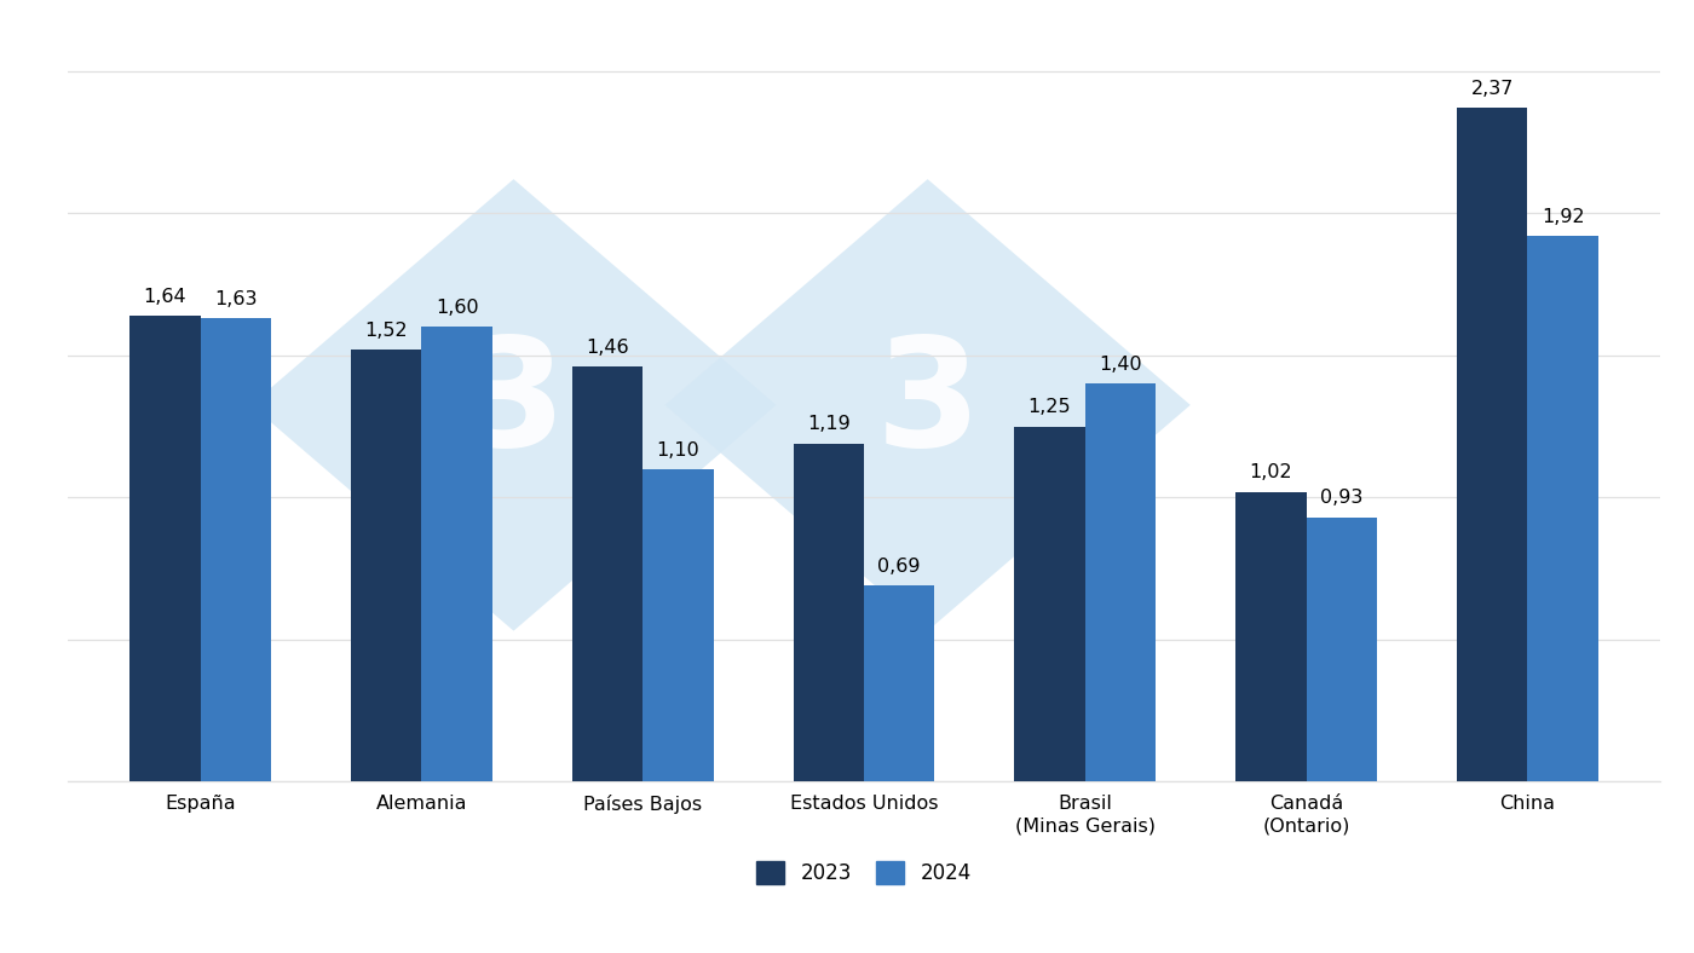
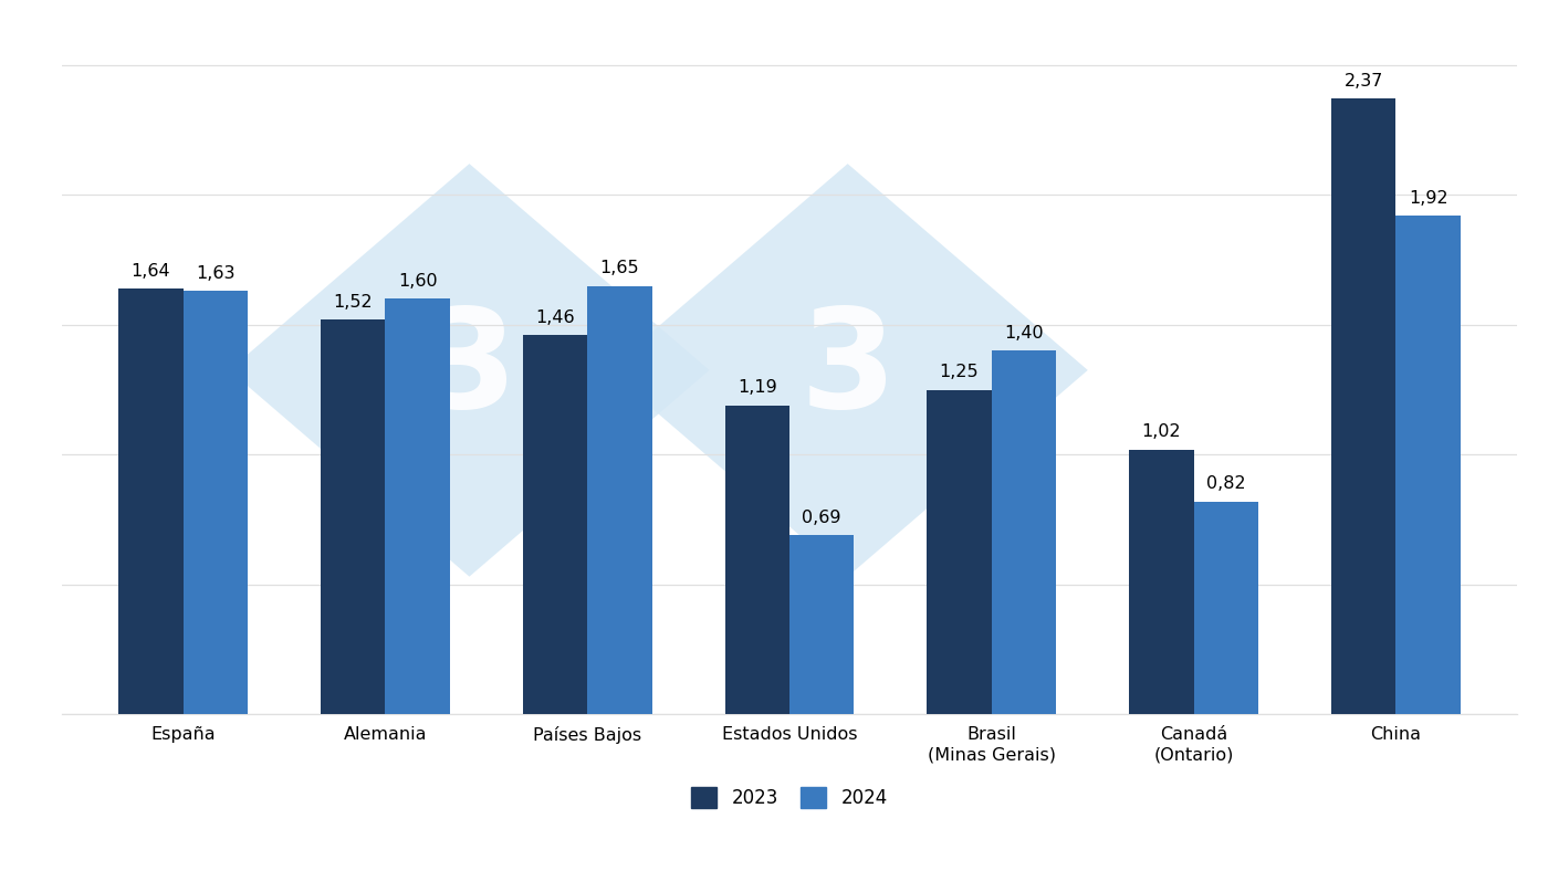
2024/Países Bajos: 1,10 -> 1,65
2024/Canadá (Ontario): 0,93 -> 0,82
